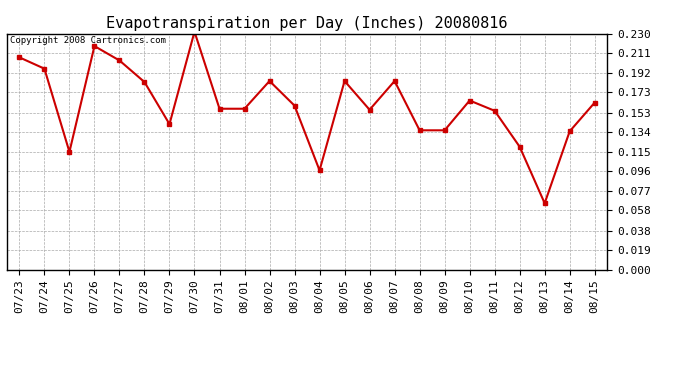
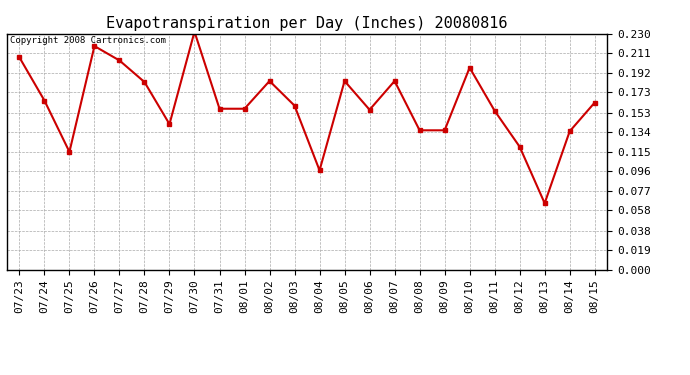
07/24: 0.196 -> 0.165
08/10: 0.165 -> 0.197
